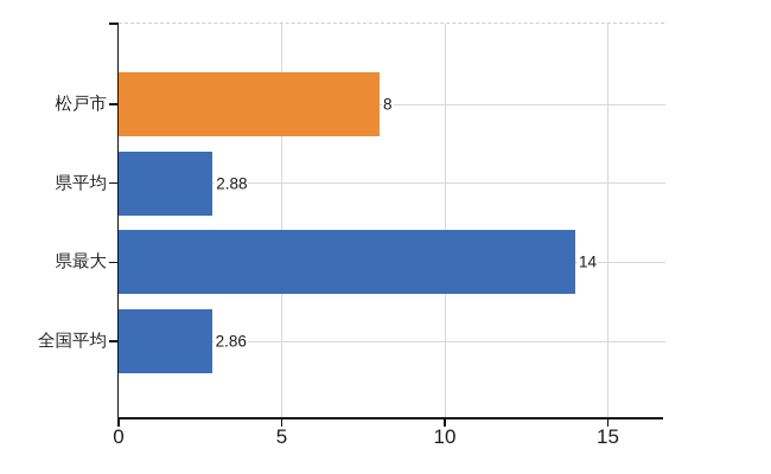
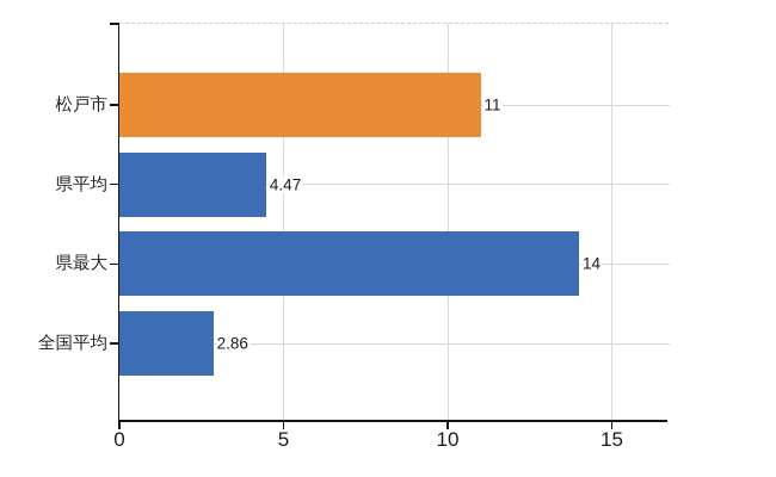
松戸市: 8 -> 11
県平均: 2.88 -> 4.47
